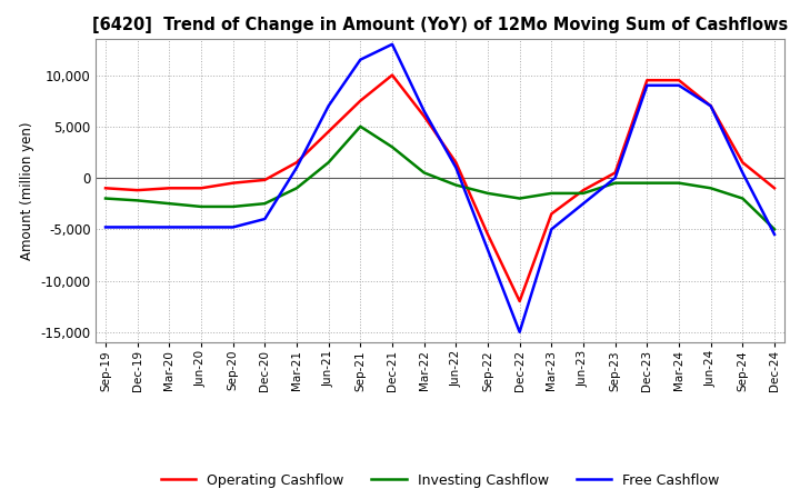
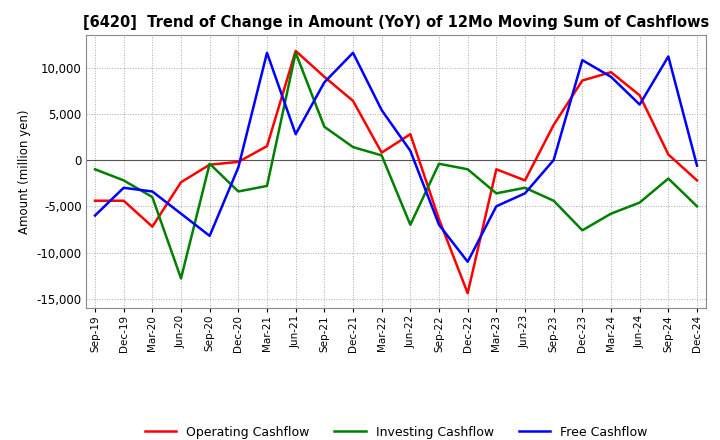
Operating Cashflow/Sep-19: -1,000 -> -4,400
Investing Cashflow/Sep-19: -2,000 -> -1,000
Free Cashflow/Sep-19: -4,800 -> -6,000
Operating Cashflow/Dec-19: -1,200 -> -4,400
Free Cashflow/Dec-19: -4,800 -> -3,000
Operating Cashflow/Mar-20: -1,000 -> -7,200
Investing Cashflow/Mar-20: -2,500 -> -4,000
Free Cashflow/Mar-20: -4,800 -> -3,400
Operating Cashflow/Jun-20: -1,000 -> -2,400
Investing Cashflow/Jun-20: -2,800 -> -12,800
Free Cashflow/Jun-20: -4,800 -> -5,800
Investing Cashflow/Sep-20: -2,800 -> -400
Free Cashflow/Sep-20: -4,800 -> -8,200
Investing Cashflow/Dec-20: -2,500 -> -3,400
Free Cashflow/Dec-20: -4,000 -> -800
Investing Cashflow/Mar-21: -1,000 -> -2,800
Free Cashflow/Mar-21: 1,000 -> 11,600
Operating Cashflow/Jun-21: 4,500 -> 11,800
Investing Cashflow/Jun-21: 1,500 -> 11,600
Free Cashflow/Jun-21: 7,000 -> 2,800
Operating Cashflow/Sep-21: 7,500 -> 9,000
Investing Cashflow/Sep-21: 5,000 -> 3,600
Free Cashflow/Sep-21: 11,500 -> 8,400
Operating Cashflow/Dec-21: 10,000 -> 6,400
Investing Cashflow/Dec-21: 3,000 -> 1,400
Free Cashflow/Dec-21: 13,000 -> 11,600
Operating Cashflow/Mar-22: 6,000 -> 800
Free Cashflow/Mar-22: 6,500 -> 5,400
Operating Cashflow/Jun-22: 1,500 -> 2,800
Investing Cashflow/Jun-22: -700 -> -7,000
Operating Cashflow/Sep-22: -5,500 -> -6,400
Investing Cashflow/Sep-22: -1,500 -> -400
Operating Cashflow/Dec-22: -12,000 -> -14,400
Investing Cashflow/Dec-22: -2,000 -> -1,000
Free Cashflow/Dec-22: -15,000 -> -11,000
Operating Cashflow/Mar-23: -3,500 -> -1,000
Investing Cashflow/Mar-23: -1,500 -> -3,600
Operating Cashflow/Jun-23: -1,200 -> -2,200
Investing Cashflow/Jun-23: -1,500 -> -3,000
Free Cashflow/Jun-23: -2,500 -> -3,600
Operating Cashflow/Sep-23: 500 -> 3,800
Investing Cashflow/Sep-23: -500 -> -4,400
Operating Cashflow/Dec-23: 9,500 -> 8,600
Investing Cashflow/Dec-23: -500 -> -7,600
Free Cashflow/Dec-23: 9,000 -> 10,800
Investing Cashflow/Mar-24: -500 -> -5,800
Investing Cashflow/Jun-24: -1,000 -> -4,600
Free Cashflow/Jun-24: 7,000 -> 6,000
Operating Cashflow/Sep-24: 1,500 -> 600
Free Cashflow/Sep-24: 500 -> 11,200
Operating Cashflow/Dec-24: -1,000 -> -2,200
Free Cashflow/Dec-24: -5,500 -> -600
